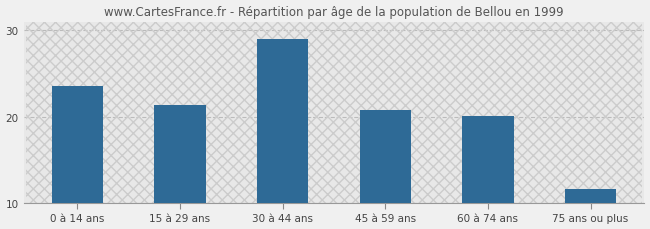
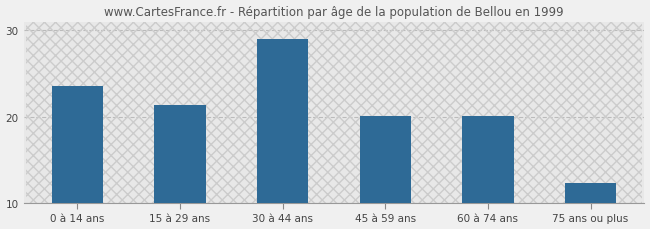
45 à 59 ans: 20.8 -> 20.1
75 ans ou plus: 11.6 -> 12.3
